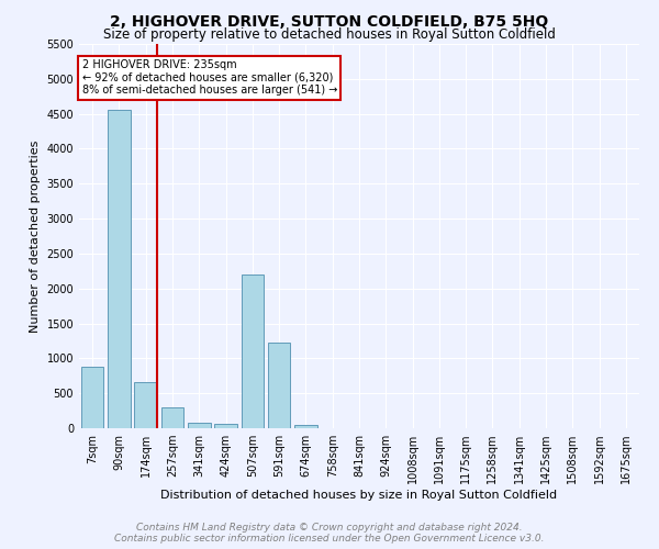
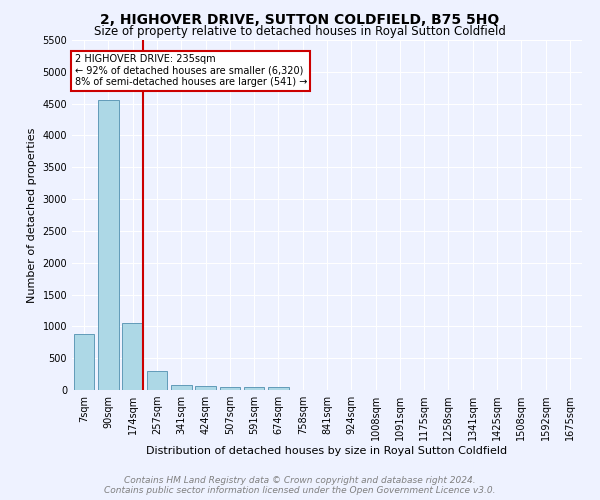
174sqm: 660 -> 1060
507sqm: 2200 -> 60
591sqm: 1220 -> 40
